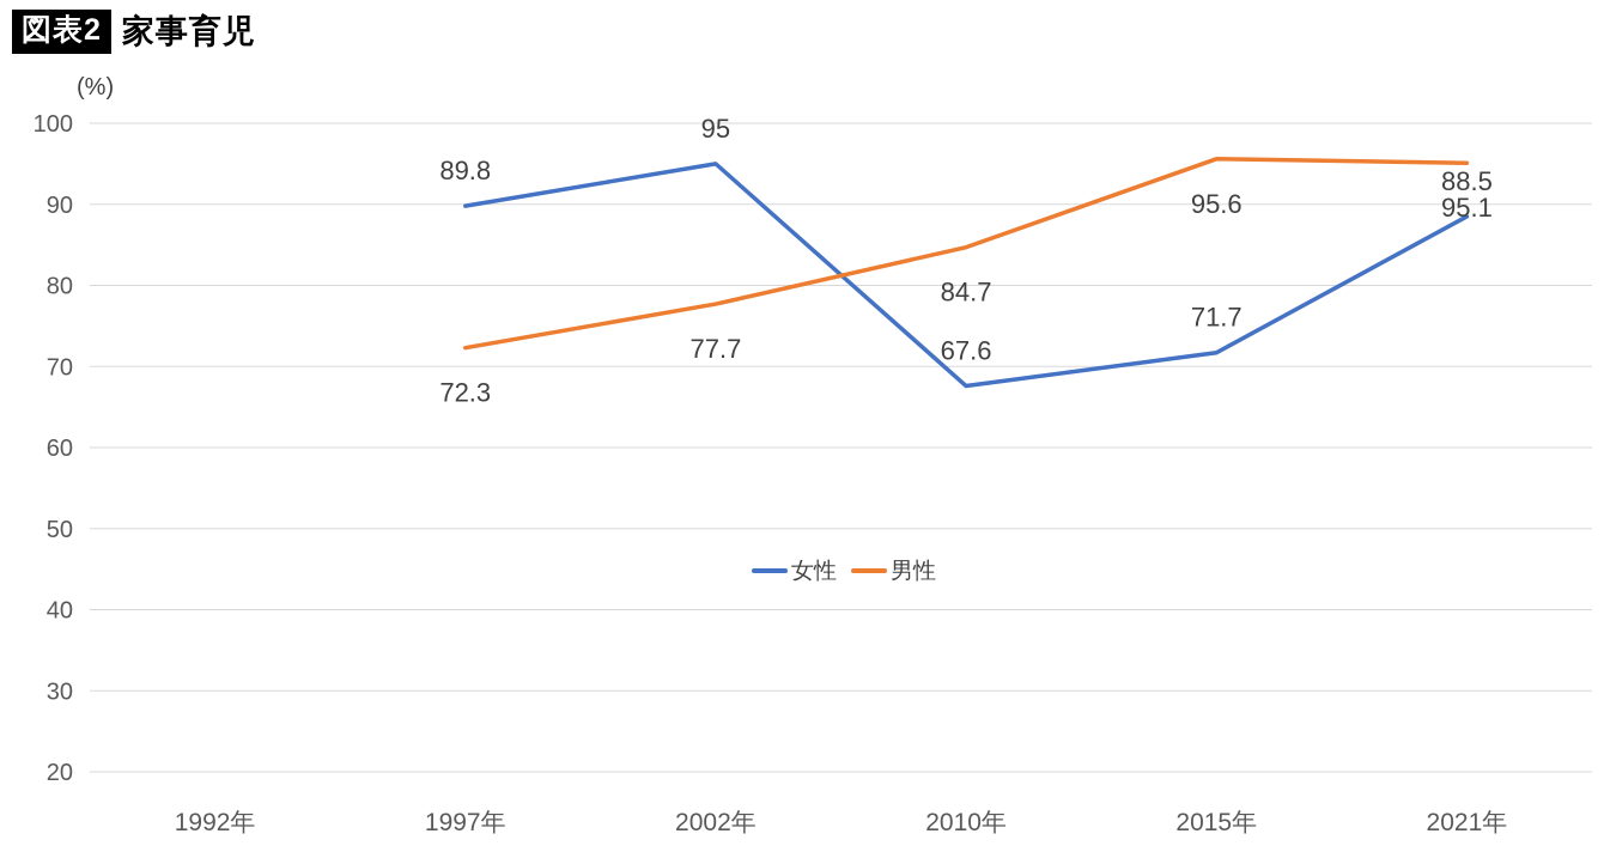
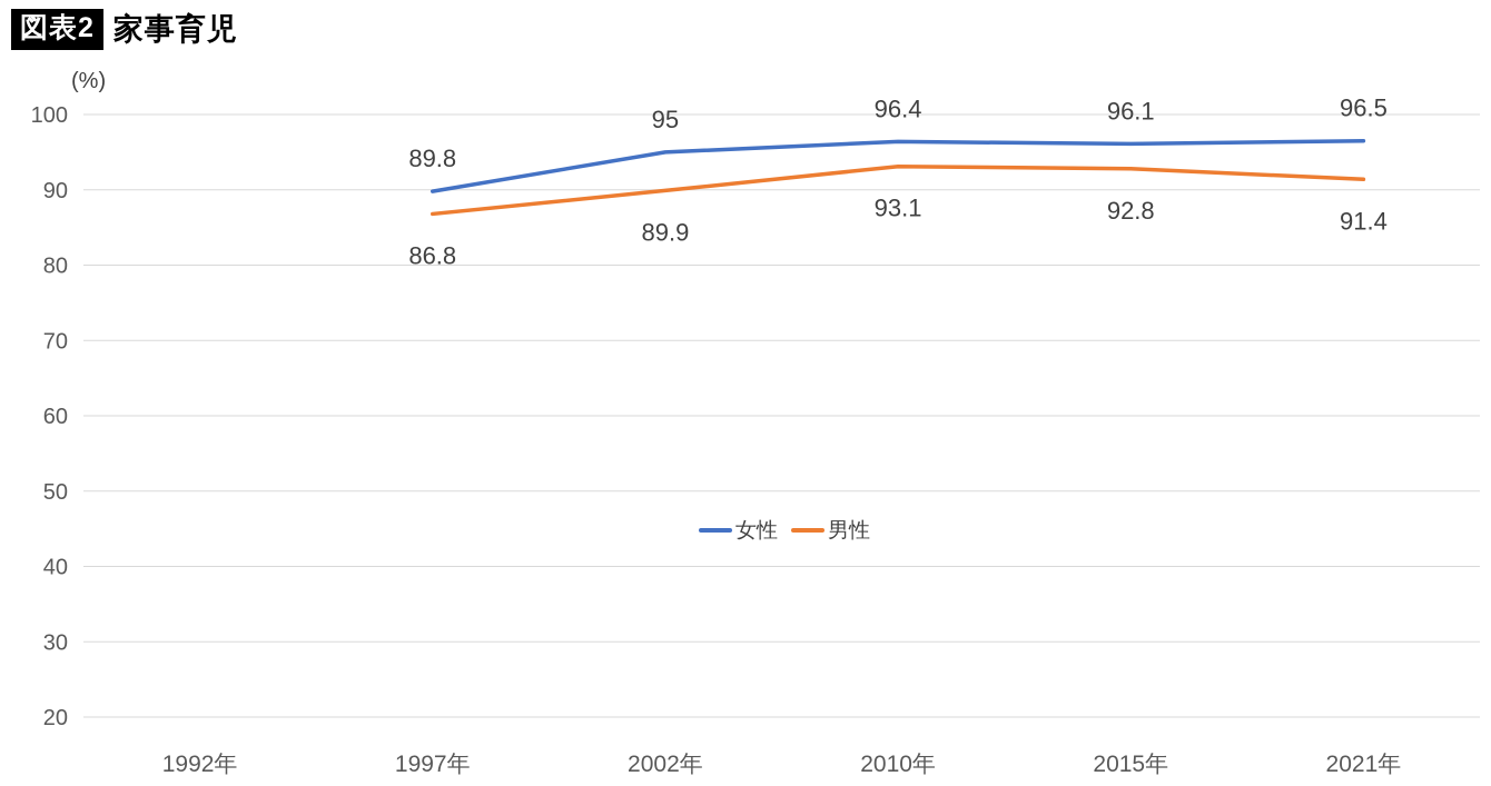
男性/1997年: 72.3 -> 86.8
男性/2002年: 77.7 -> 89.9
女性/2010年: 67.6 -> 96.4
男性/2010年: 84.7 -> 93.1
女性/2015年: 71.7 -> 96.1
男性/2015年: 95.6 -> 92.8
女性/2021年: 88.5 -> 96.5
男性/2021年: 95.1 -> 91.4
